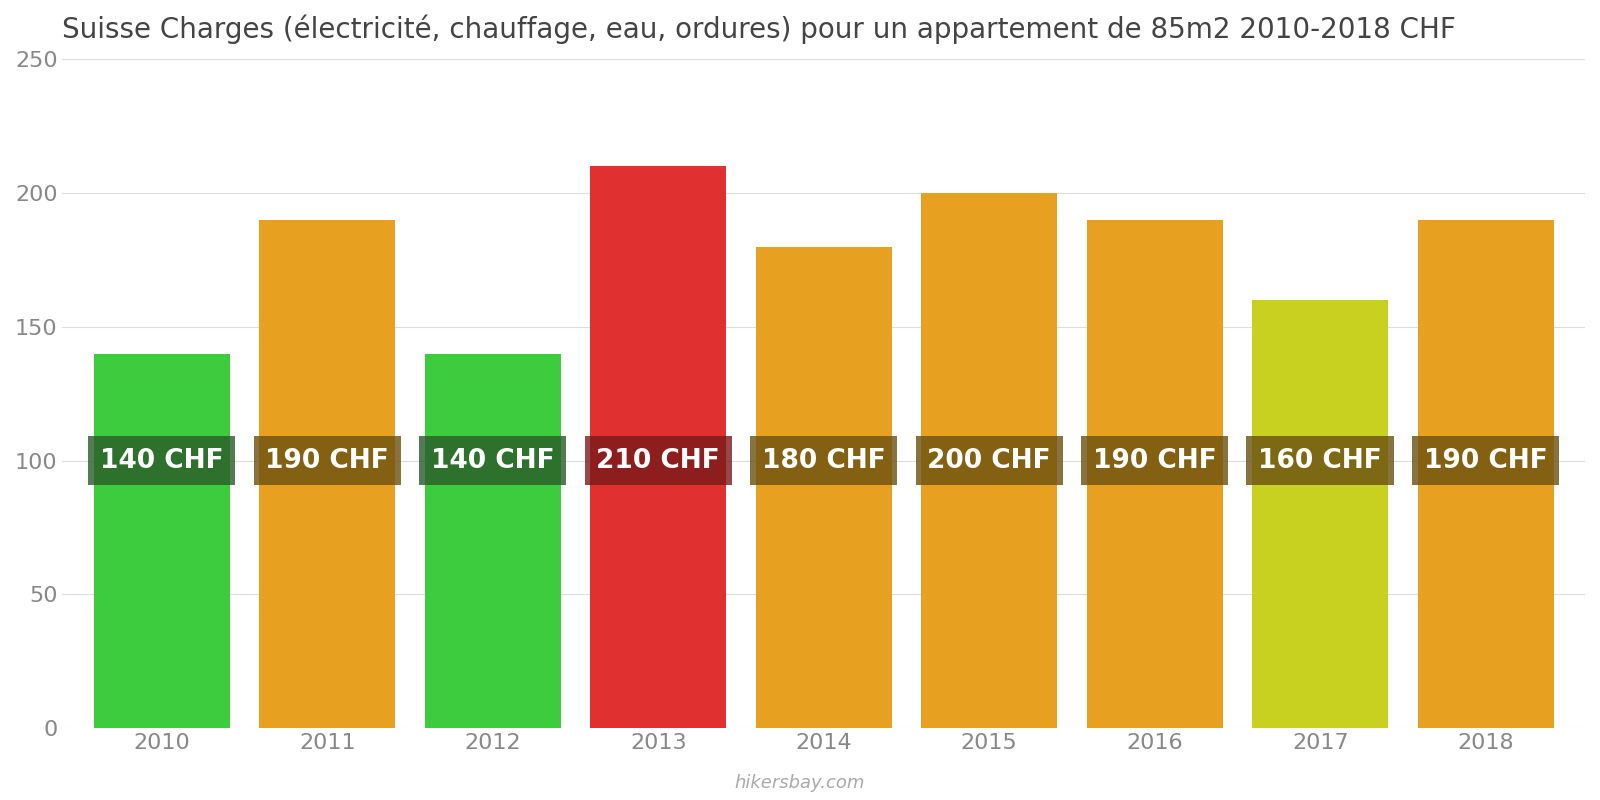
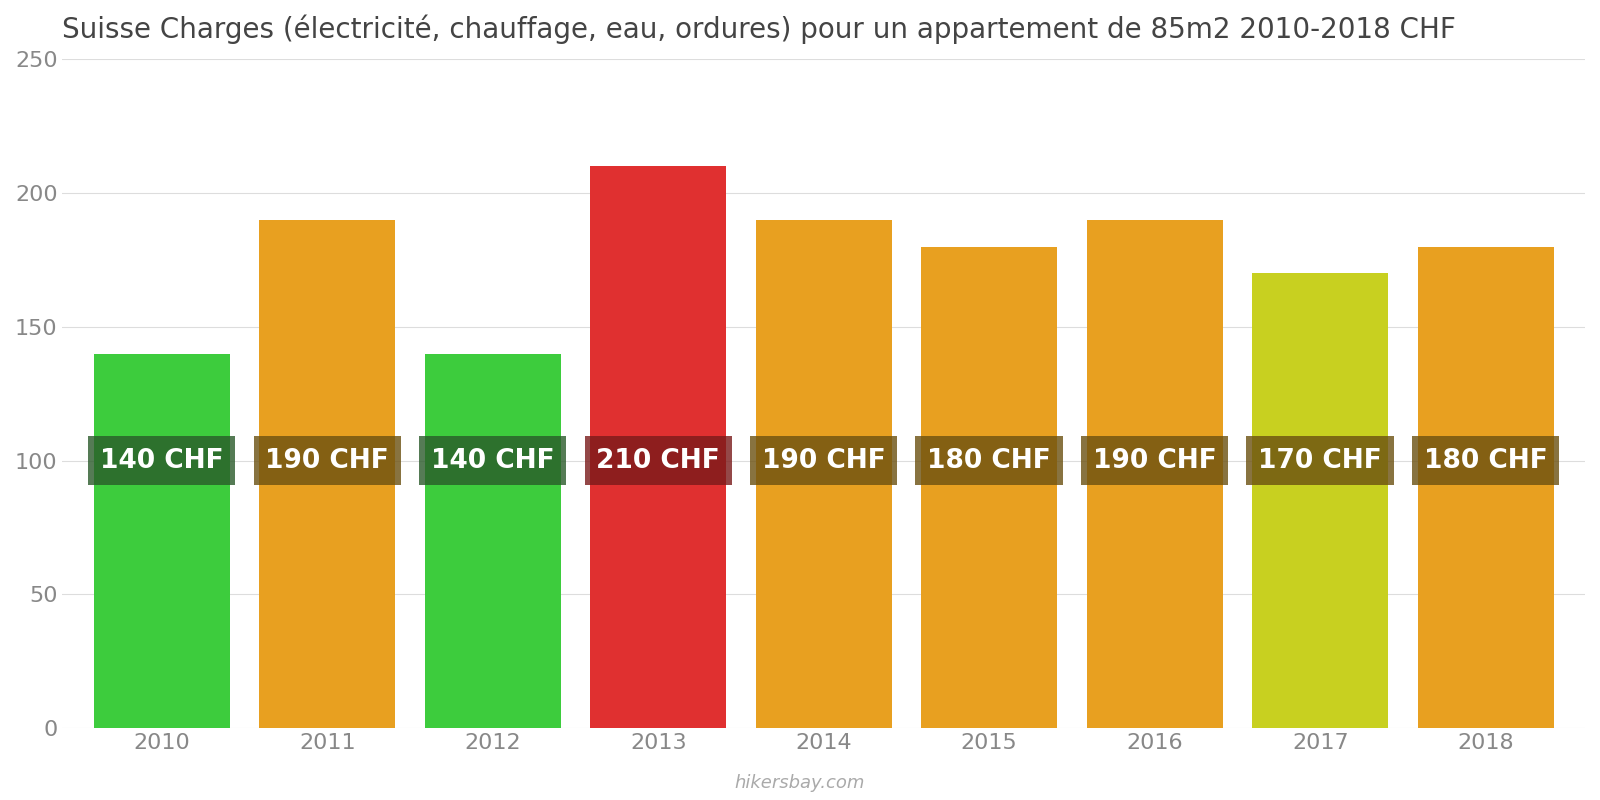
2014: 180 -> 190
2015: 200 -> 180
2017: 160 -> 170
2018: 190 -> 180
